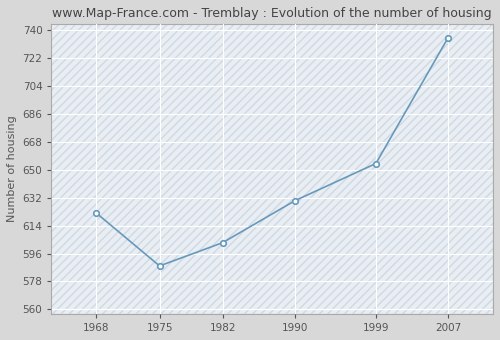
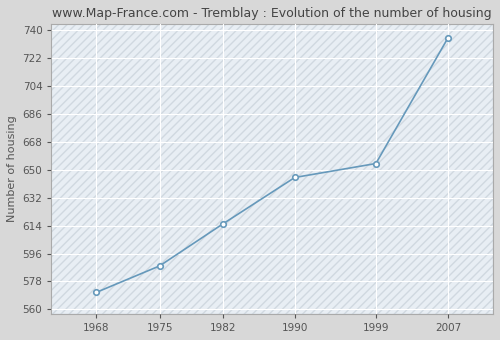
1968: 622 -> 571
1982: 603 -> 615
1990: 630 -> 645
